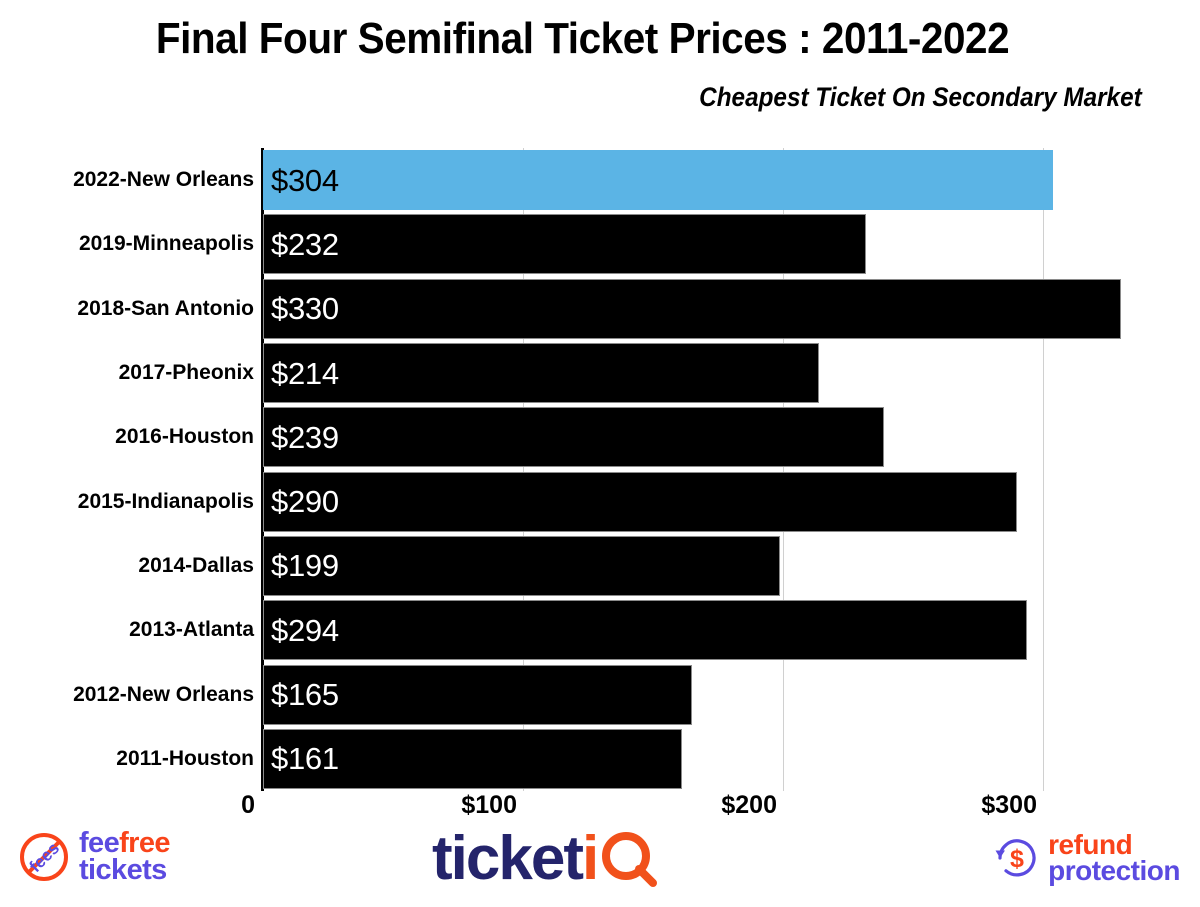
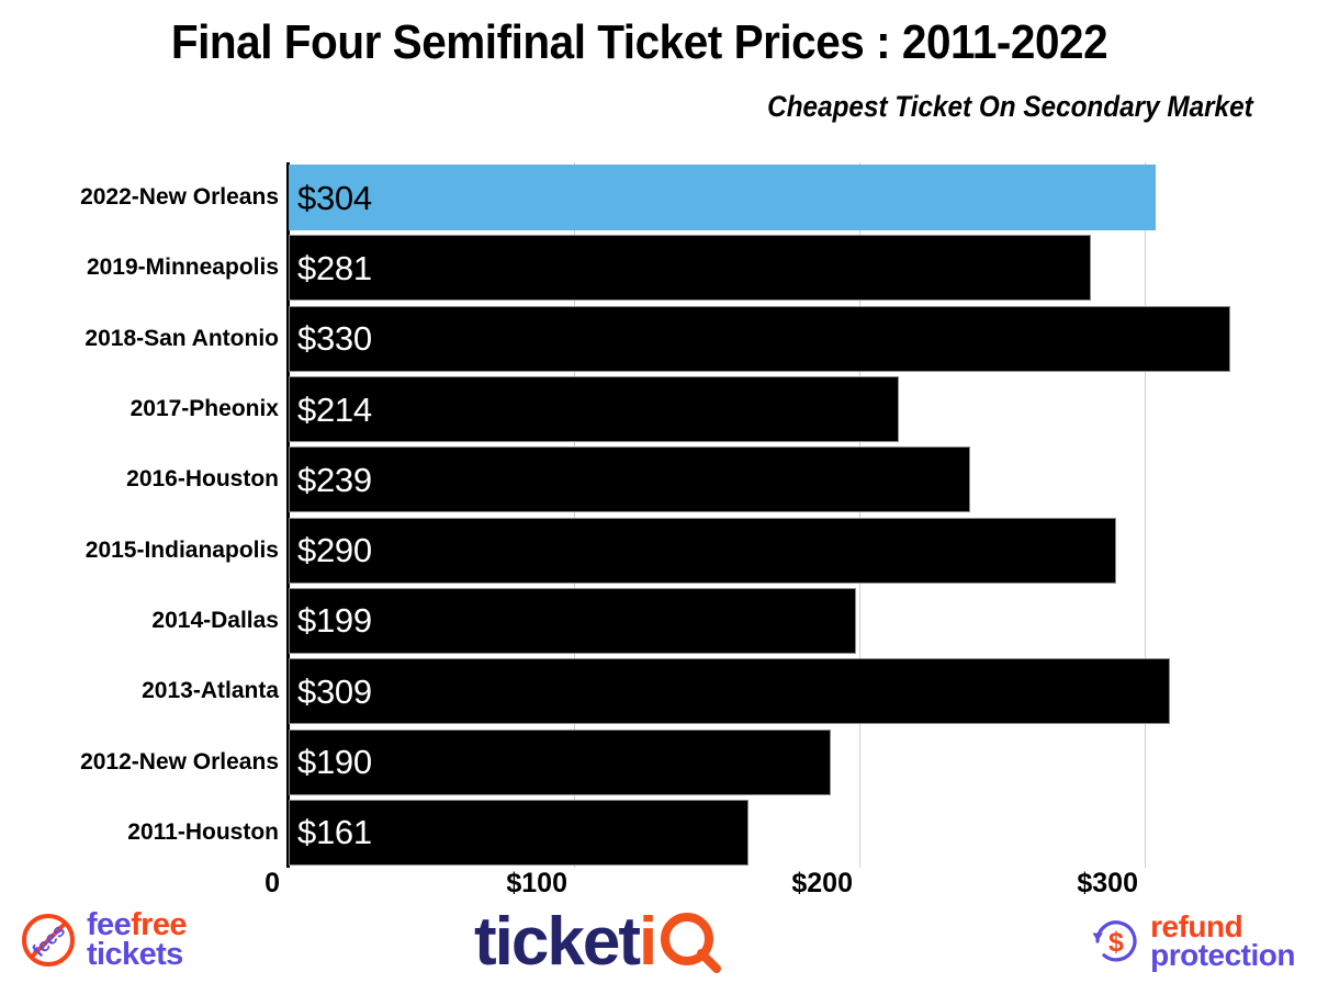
2019-Minneapolis: $232 -> $281
2013-Atlanta: $294 -> $309
2012-New Orleans: $165 -> $190
